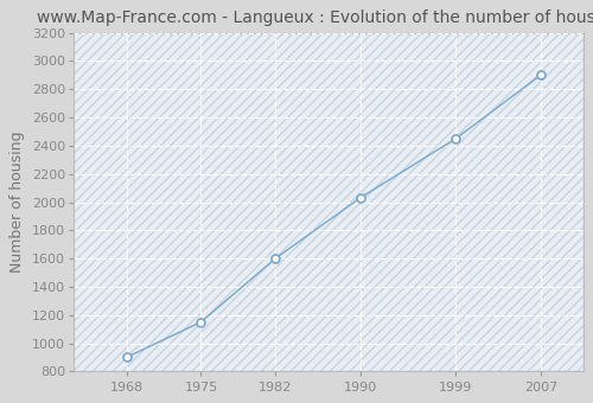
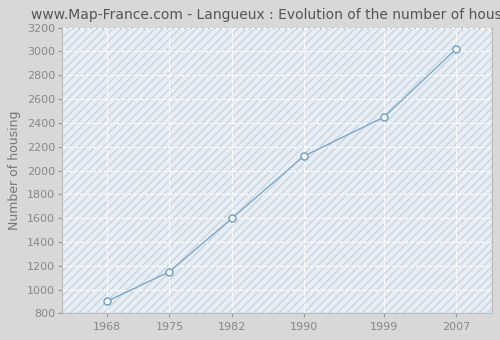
1990: 2030 -> 2120
2007: 2900 -> 3020
